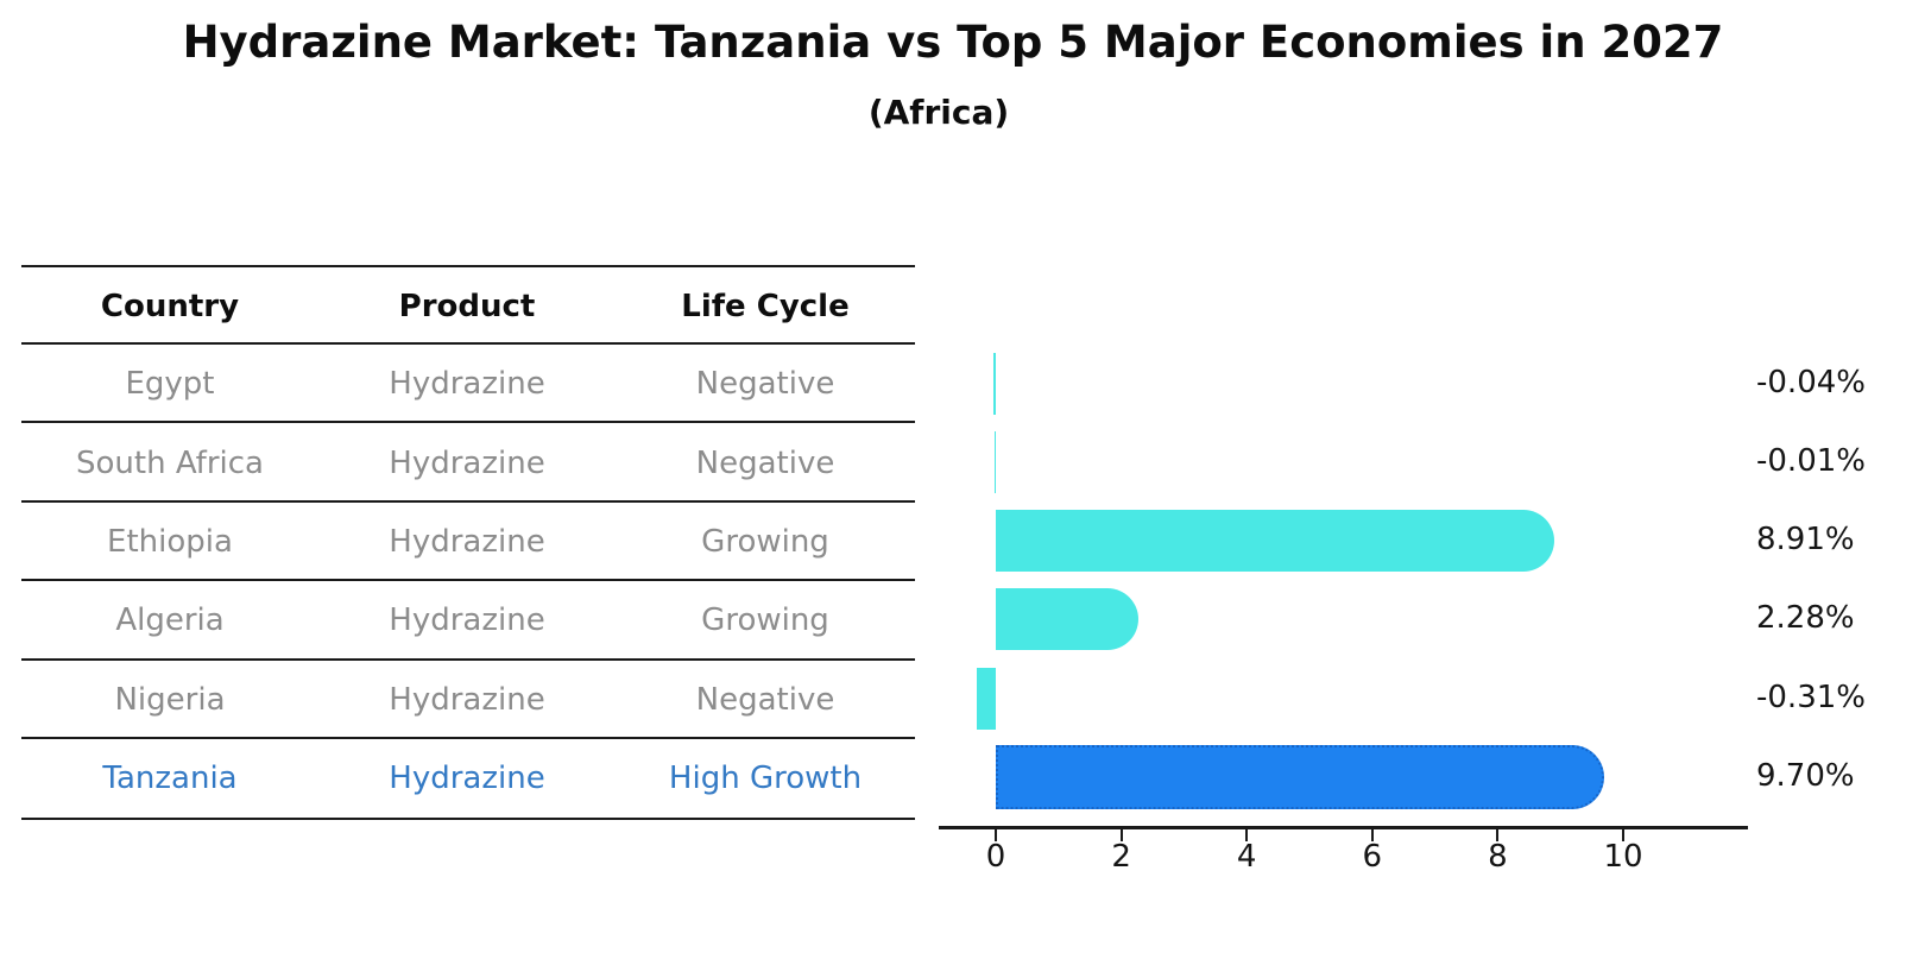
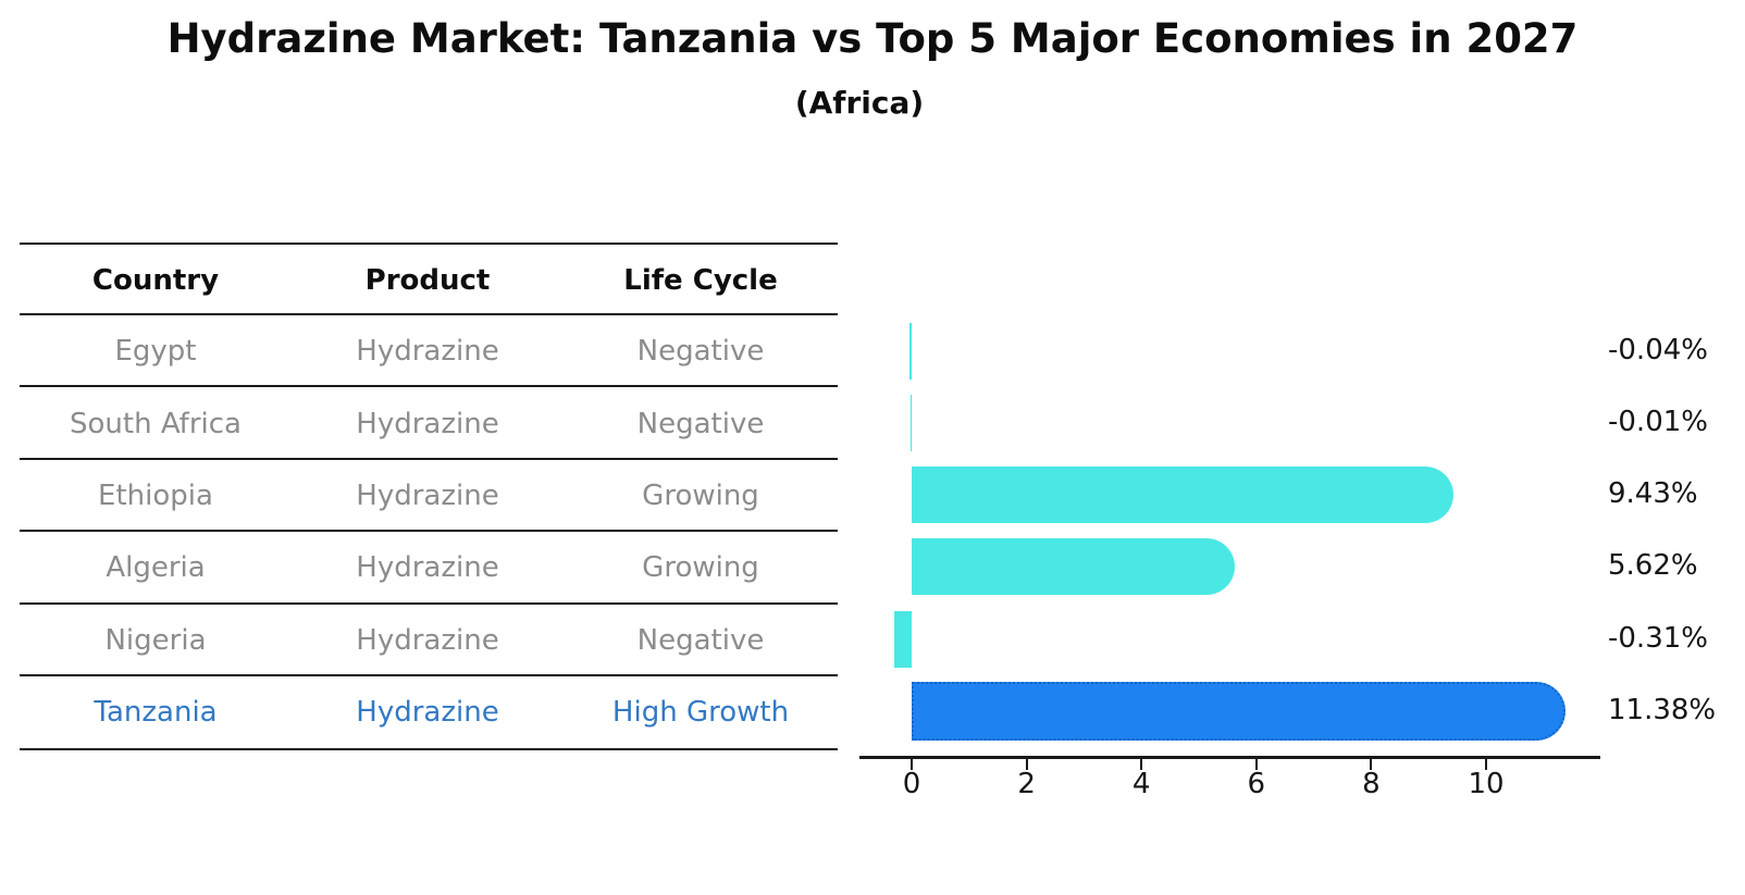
Ethiopia: 8.91% -> 9.43%
Algeria: 2.28% -> 5.62%
Tanzania: 9.70% -> 11.38%
